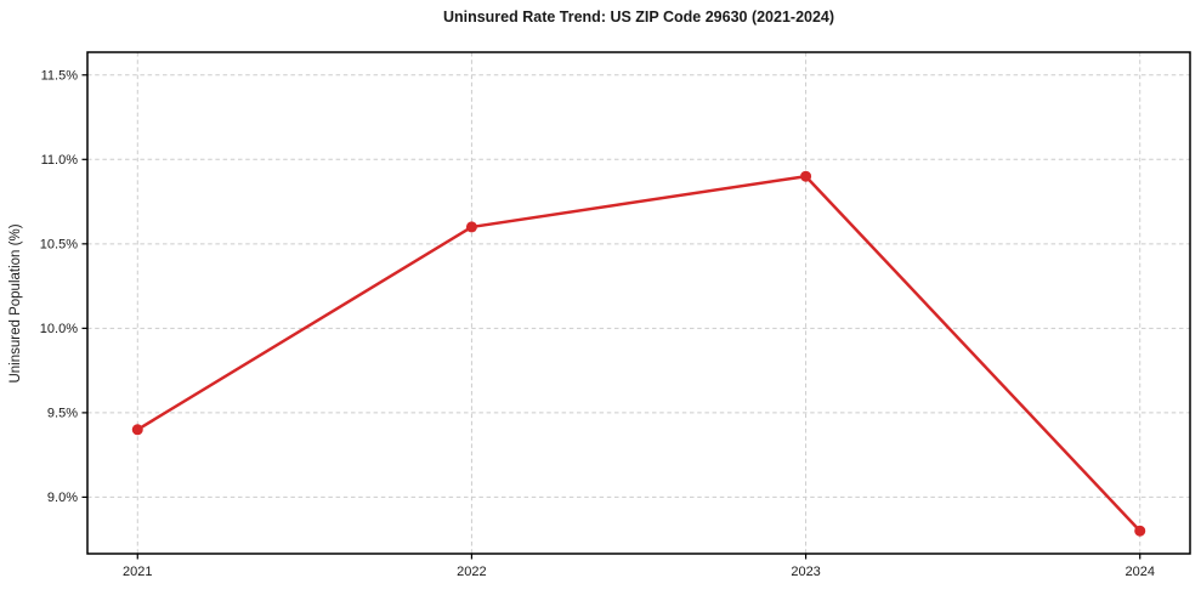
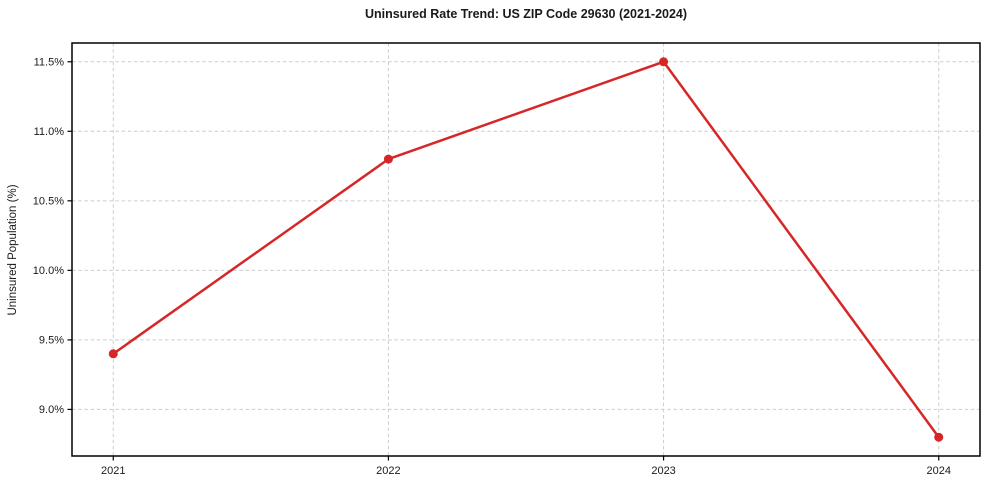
2022: 10.6% -> 10.8%
2023: 10.9% -> 11.5%
